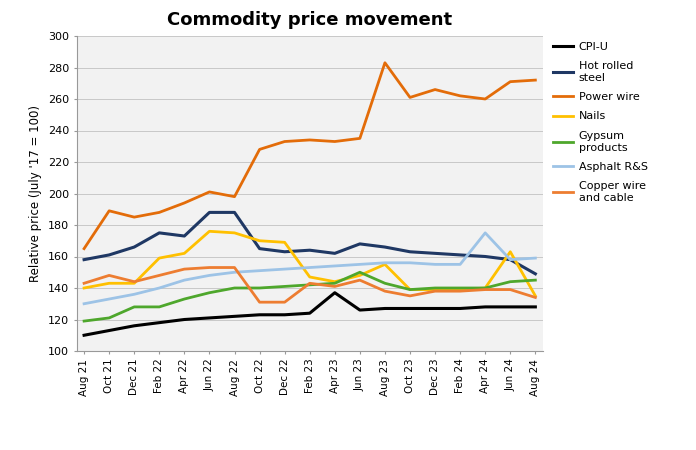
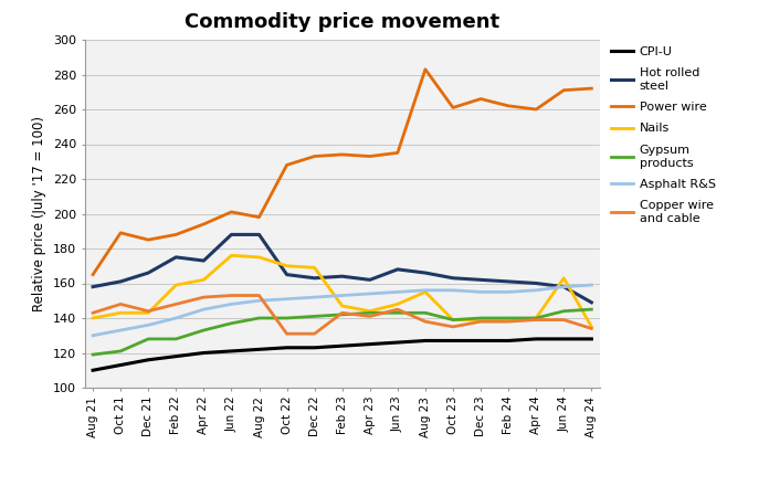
CPI-U/Apr 23: 137 -> 125
Gypsum products/Jun 23: 150 -> 143
Asphalt R&S/Apr 24: 175 -> 156
